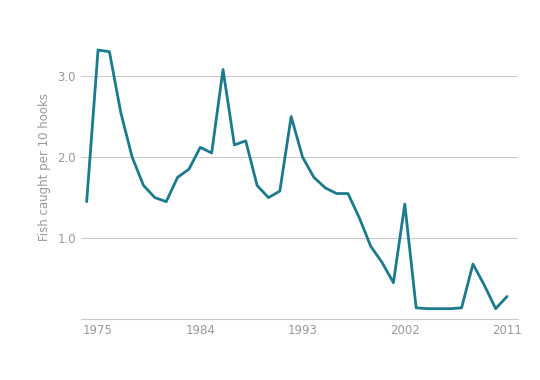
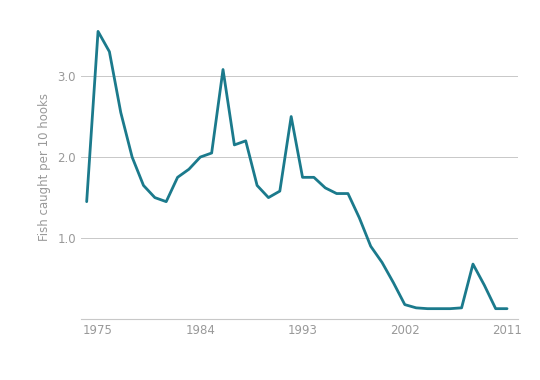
1975: 3.32 -> 3.55
1984: 2.12 -> 2.00
1993: 2.00 -> 1.75
2002: 1.42 -> 0.18
2011: 0.28 -> 0.13
